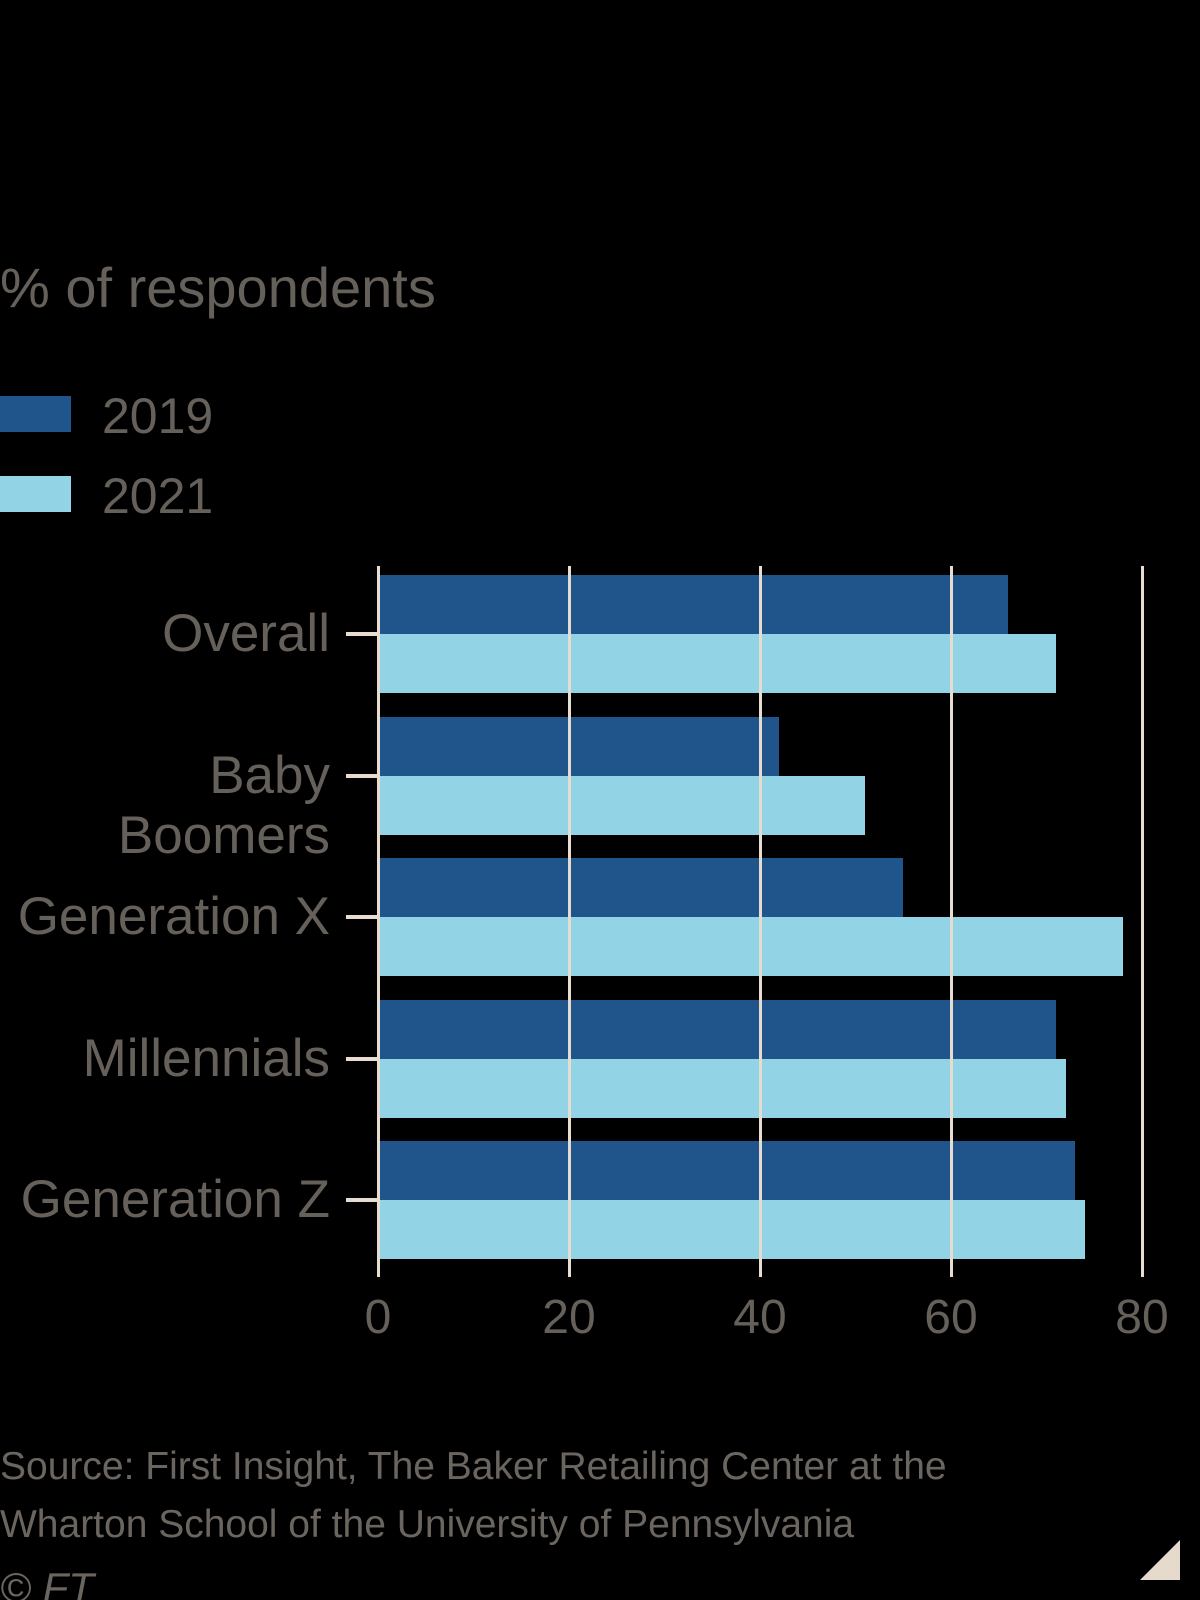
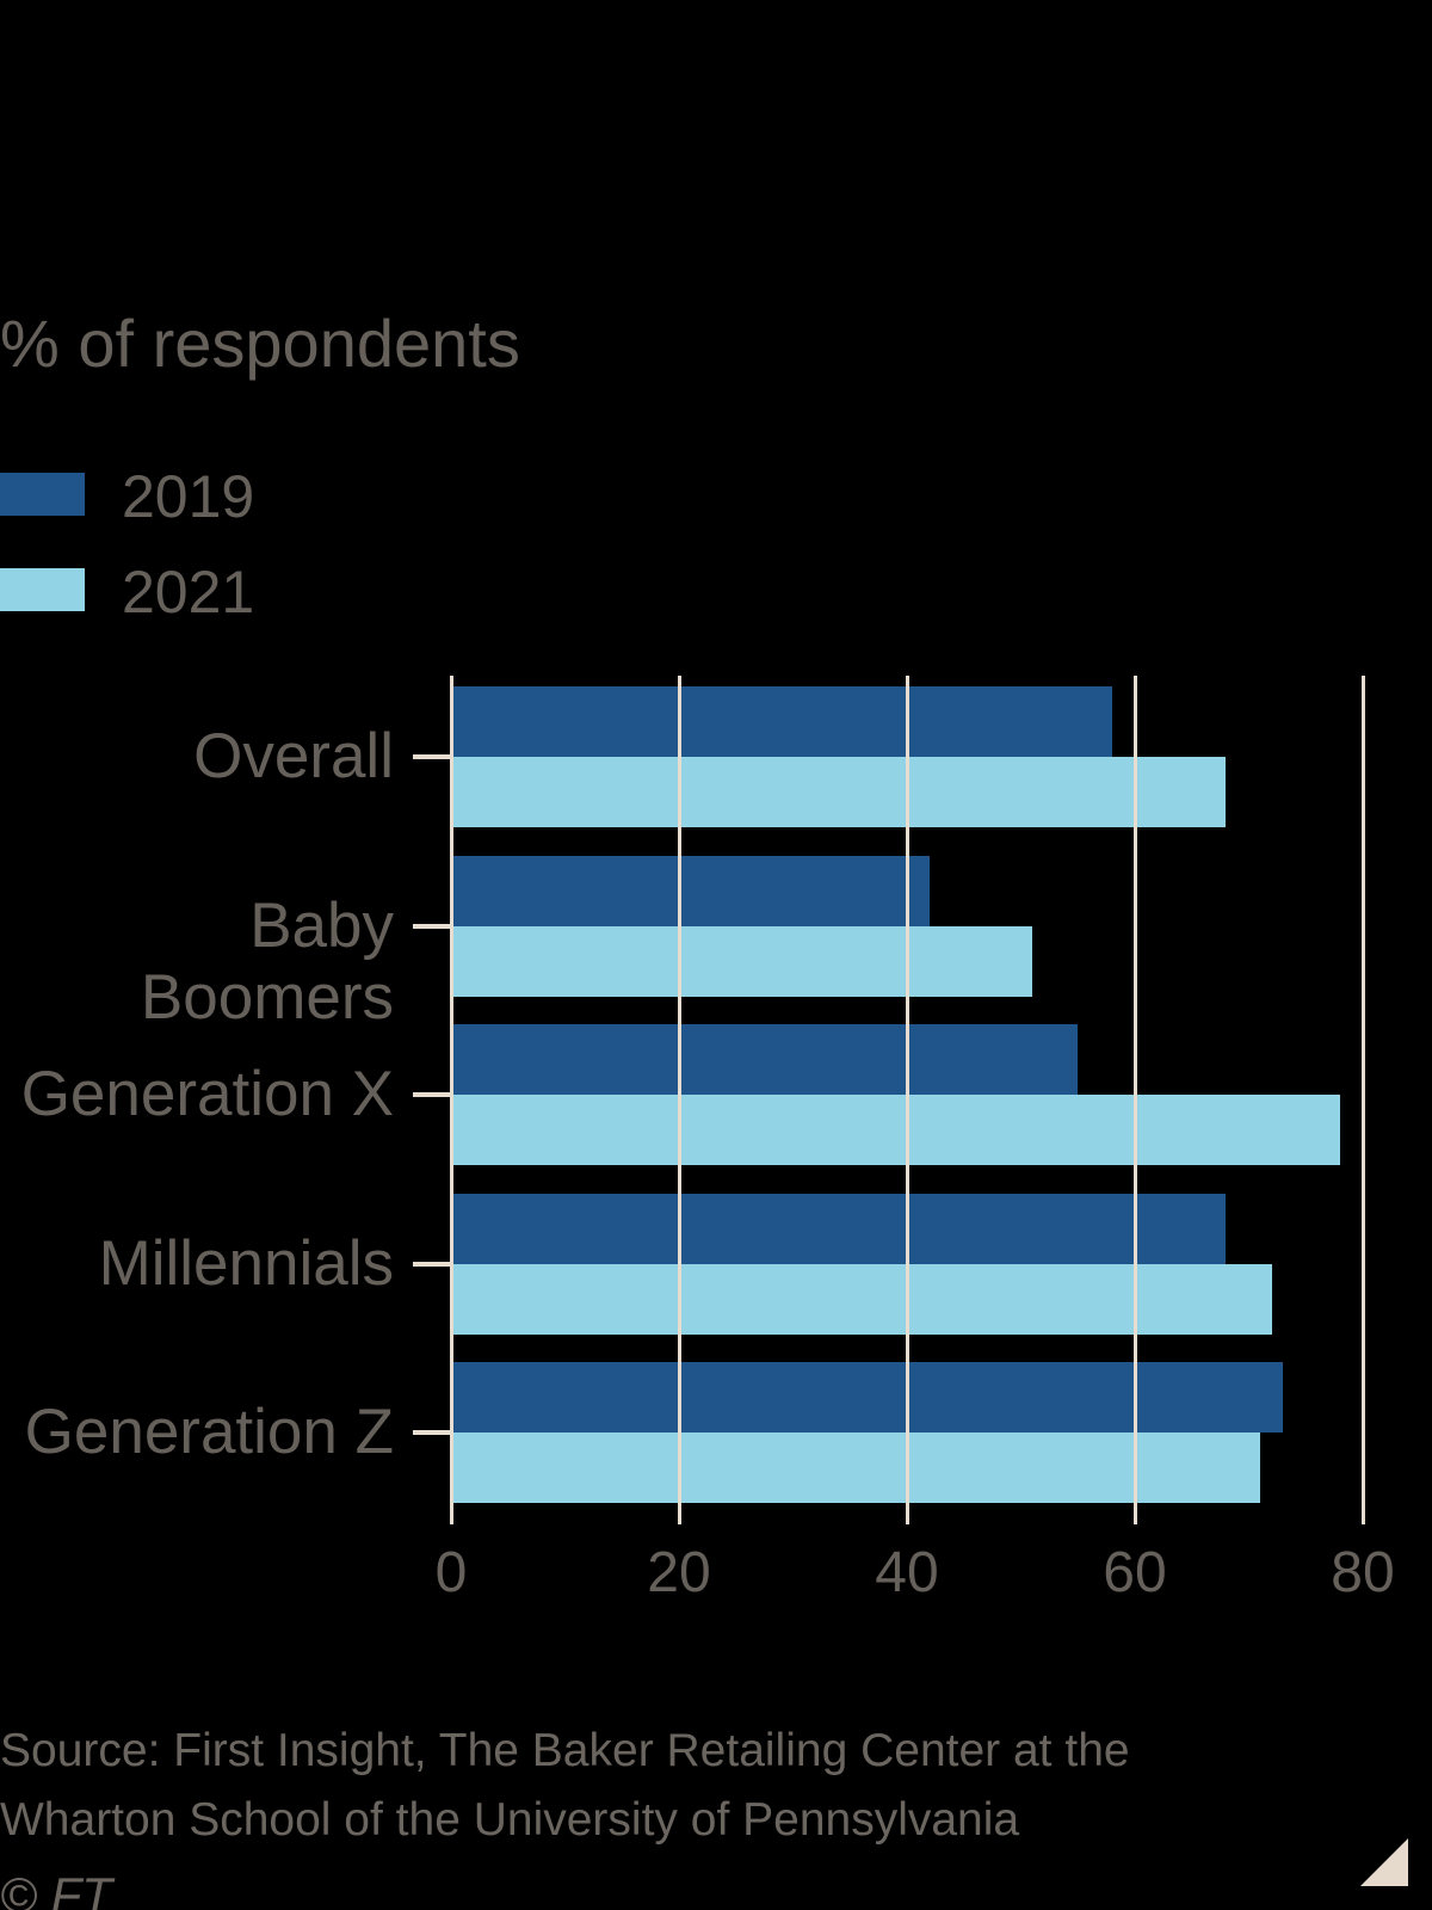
2019/Overall: 66 -> 58
2021/Overall: 71 -> 68
2019/Millennials: 71 -> 68
2021/Generation Z: 74 -> 71
